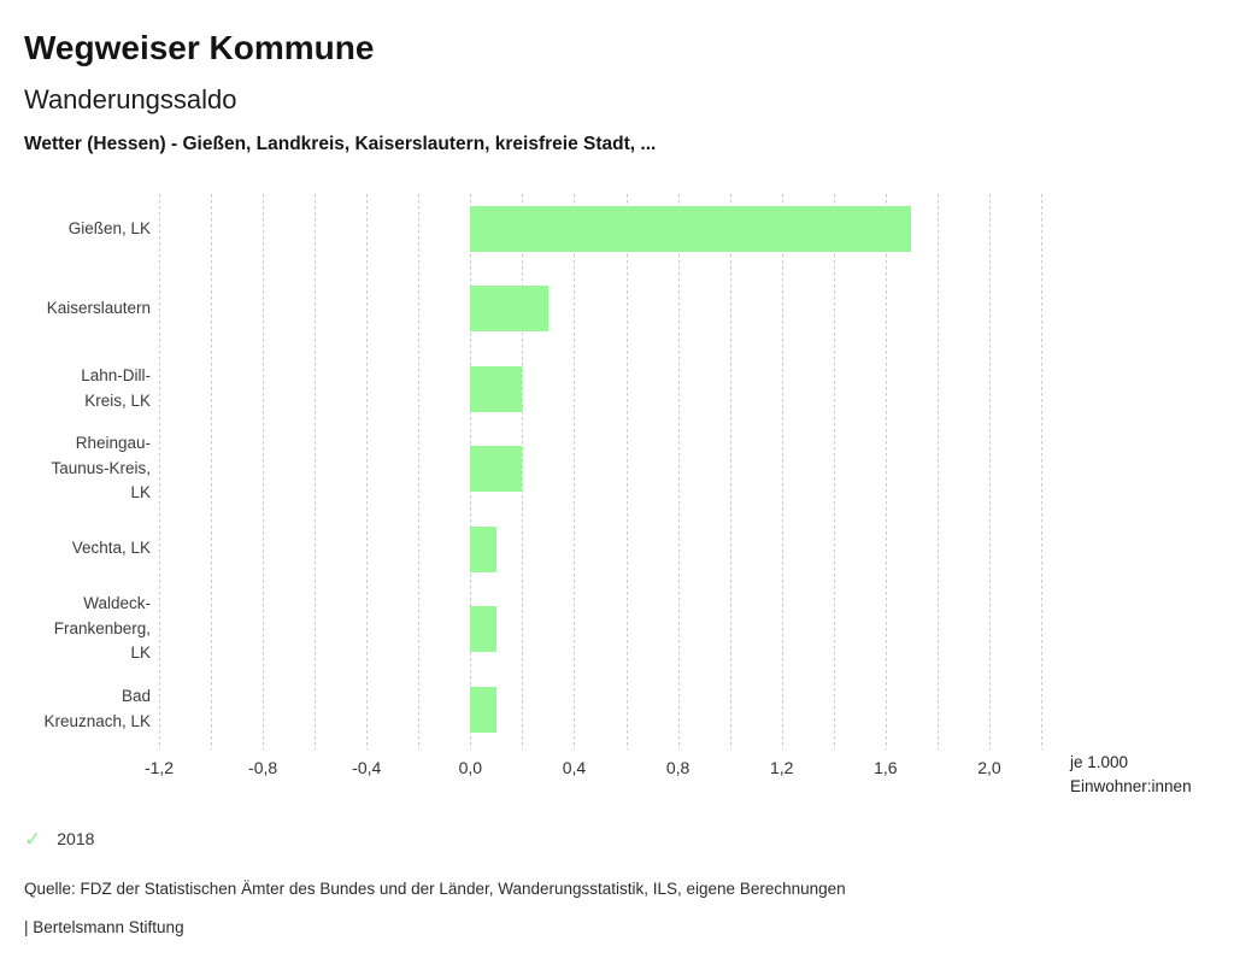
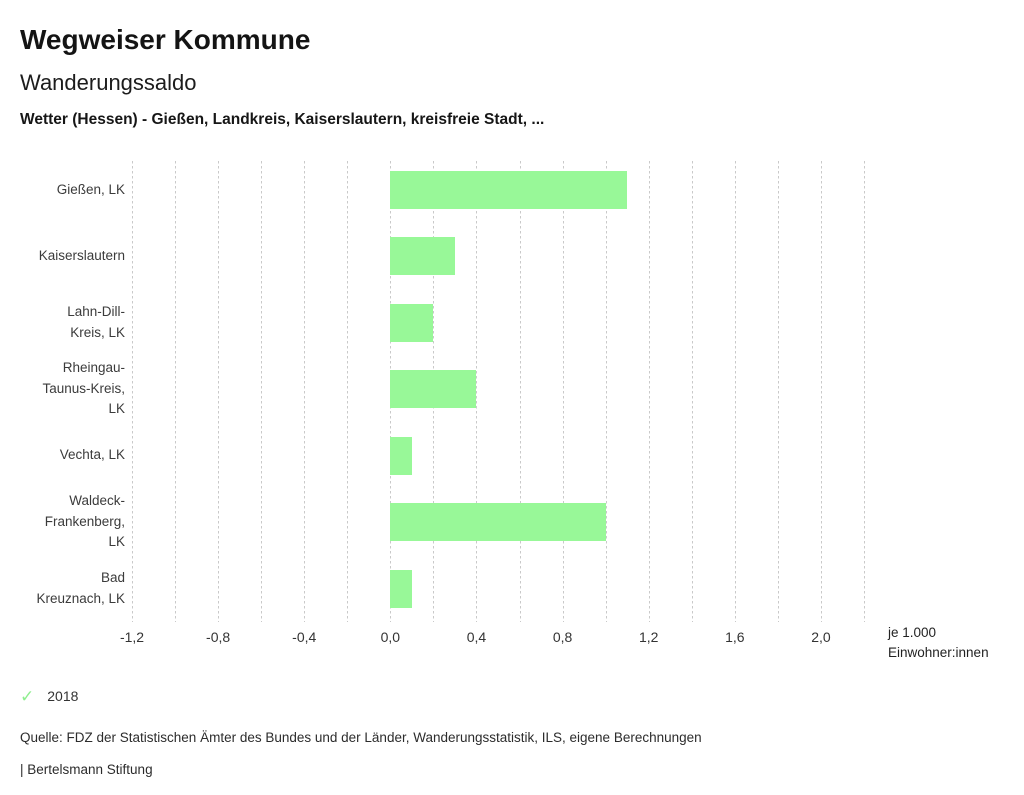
Gießen, LK: 1,7 -> 1,1
Rheingau-Taunus-Kreis, LK: 0,2 -> 0,4
Waldeck-Frankenberg, LK: 0,1 -> 1,0
